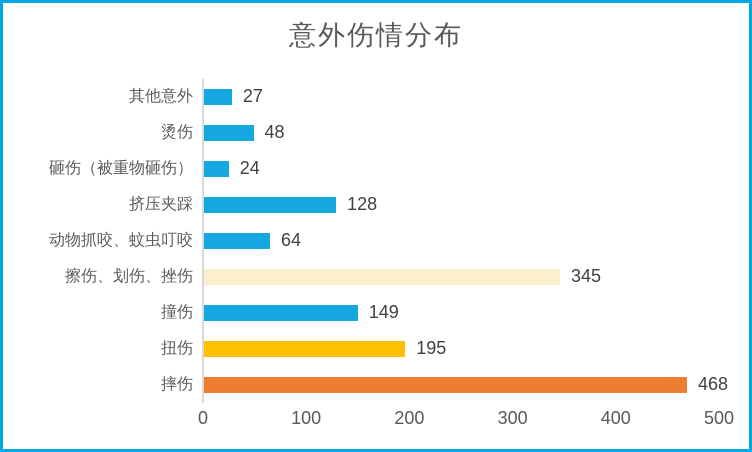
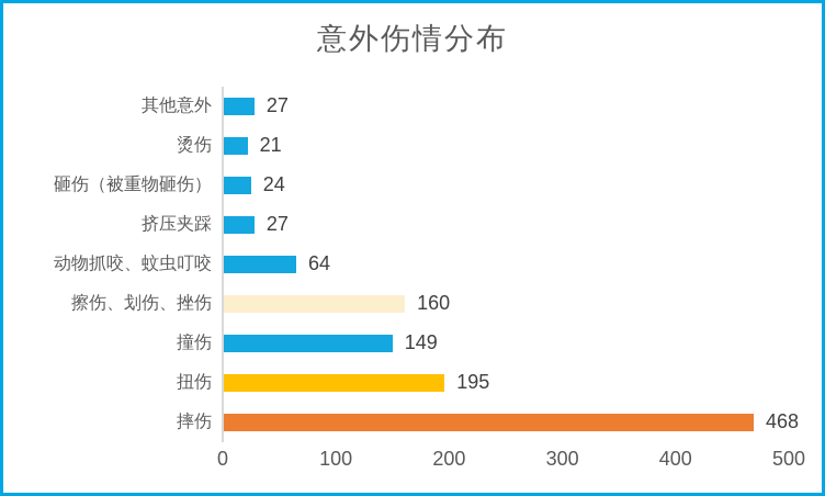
烫伤: 48 -> 21
挤压夹踩: 128 -> 27
擦伤、划伤、挫伤: 345 -> 160
